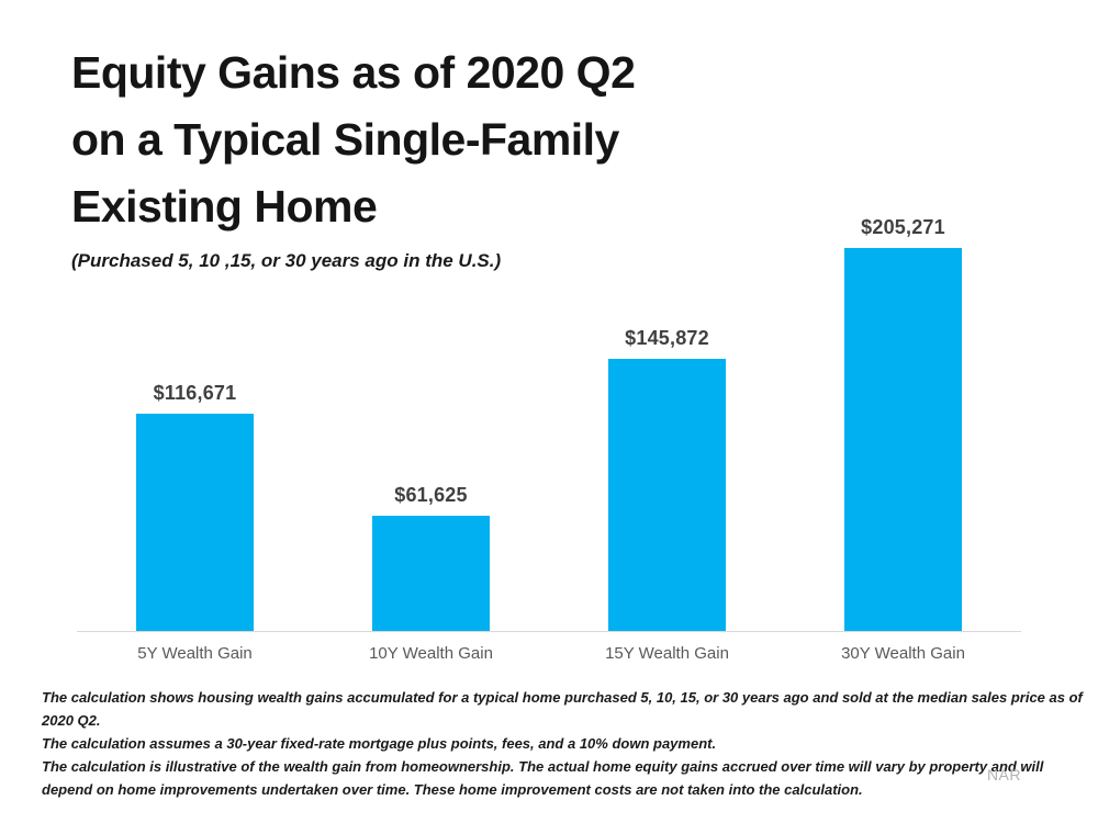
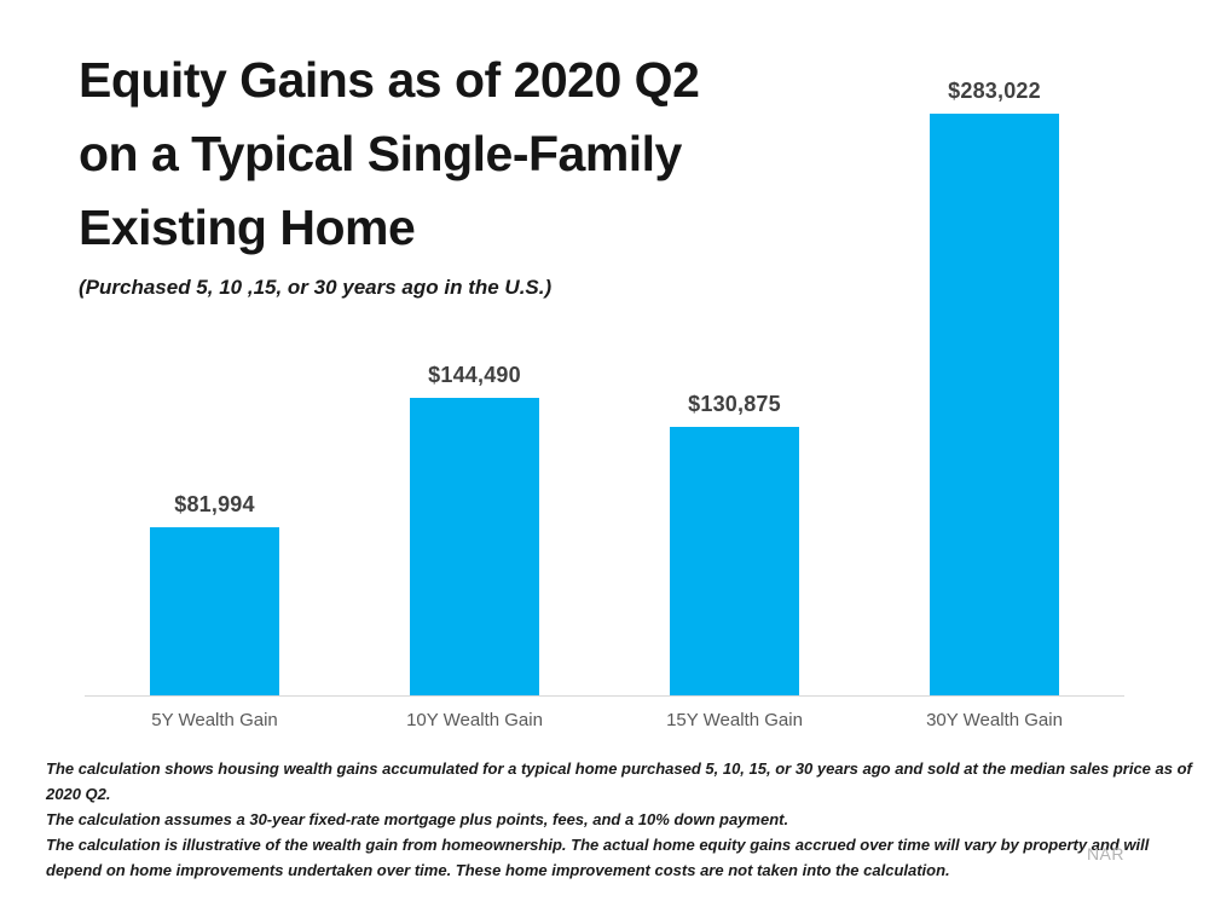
5Y Wealth Gain: $116,671 -> $81,994
10Y Wealth Gain: $61,625 -> $144,490
15Y Wealth Gain: $145,872 -> $130,875
30Y Wealth Gain: $205,271 -> $283,022
